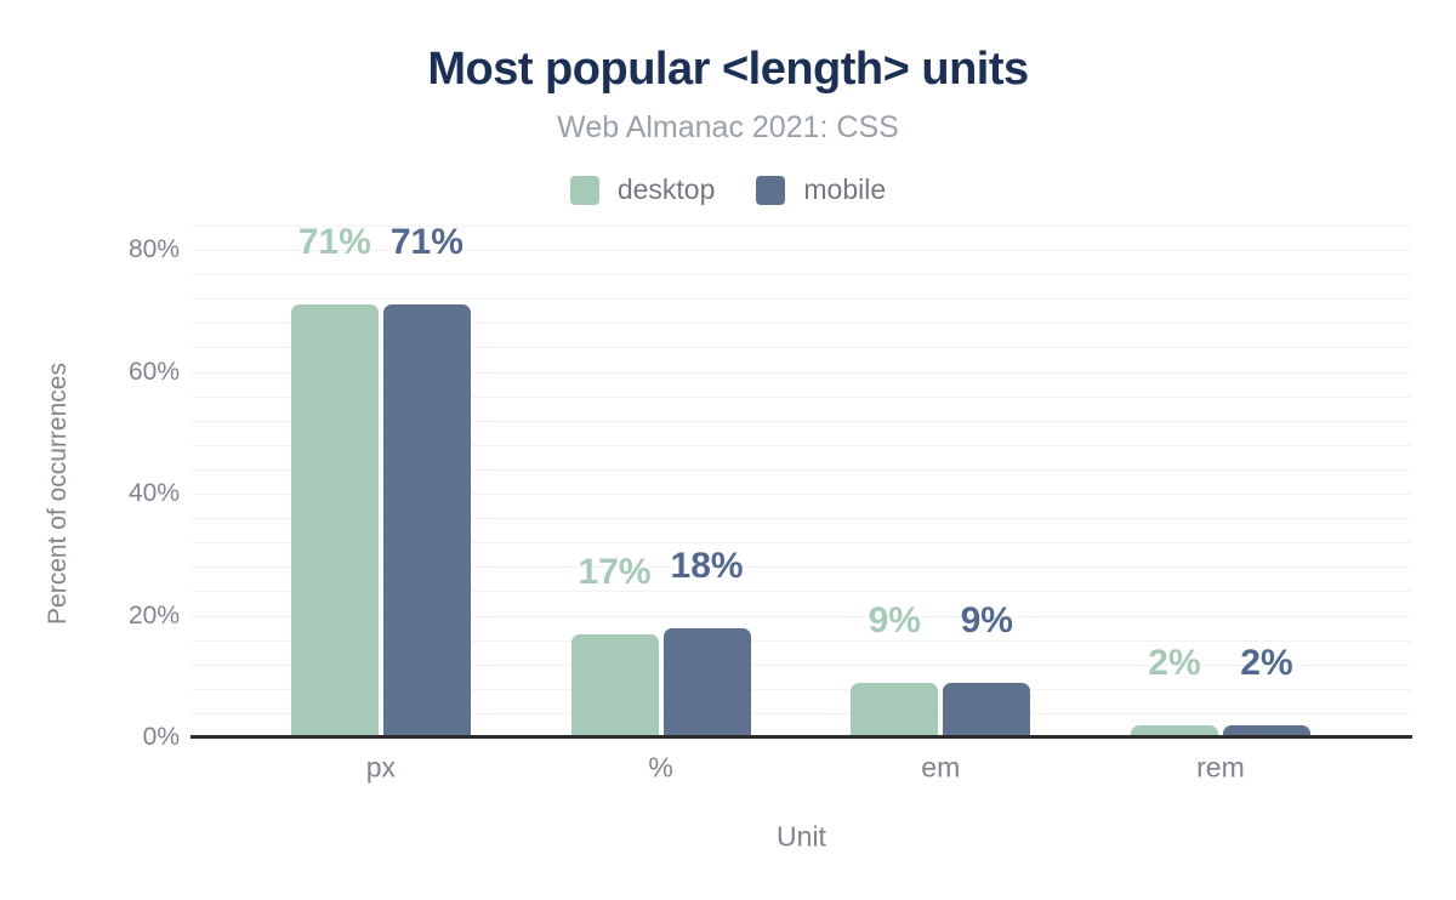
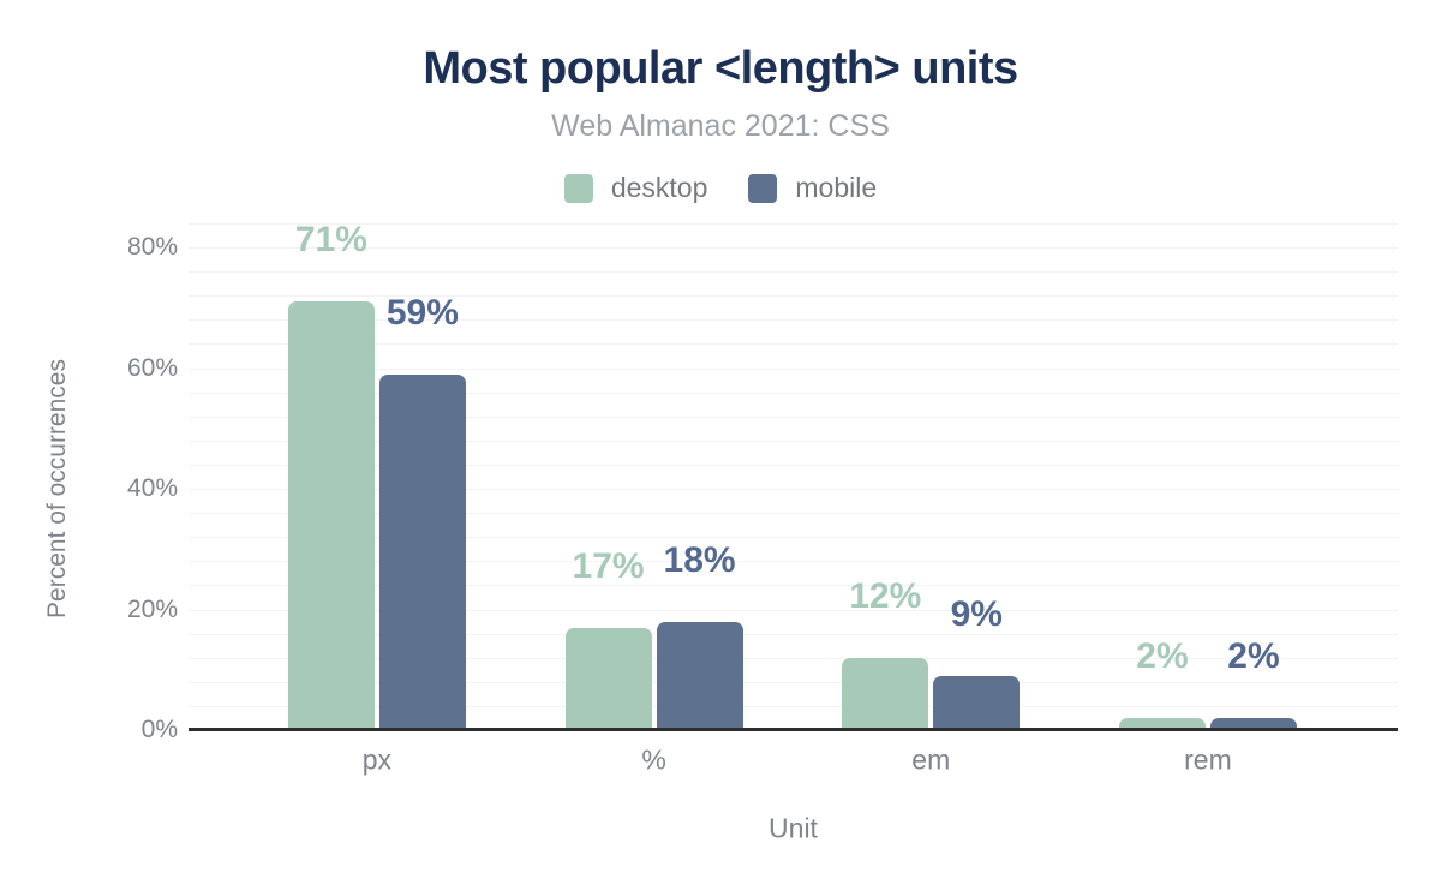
mobile/px: 71% -> 59%
desktop/em: 9% -> 12%
